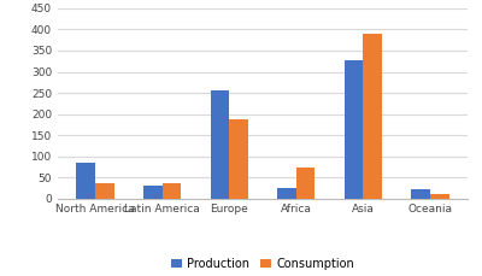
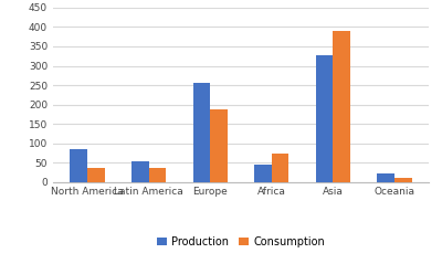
Production/Latin America: 30 -> 55
Production/Africa: 25 -> 45
